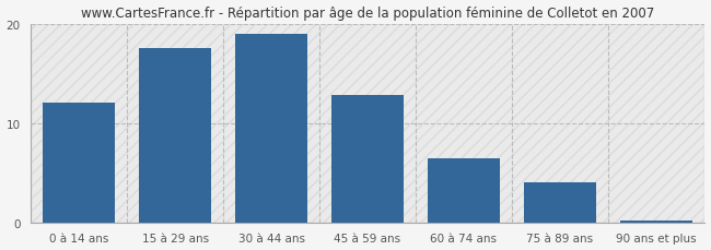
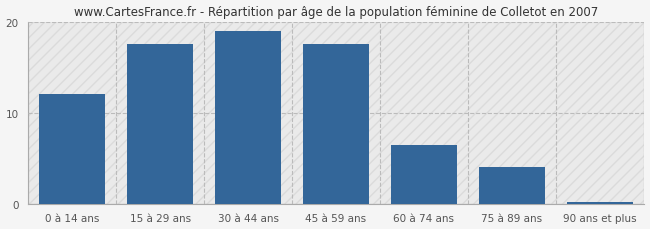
45 à 59 ans: 12.8 -> 17.5
